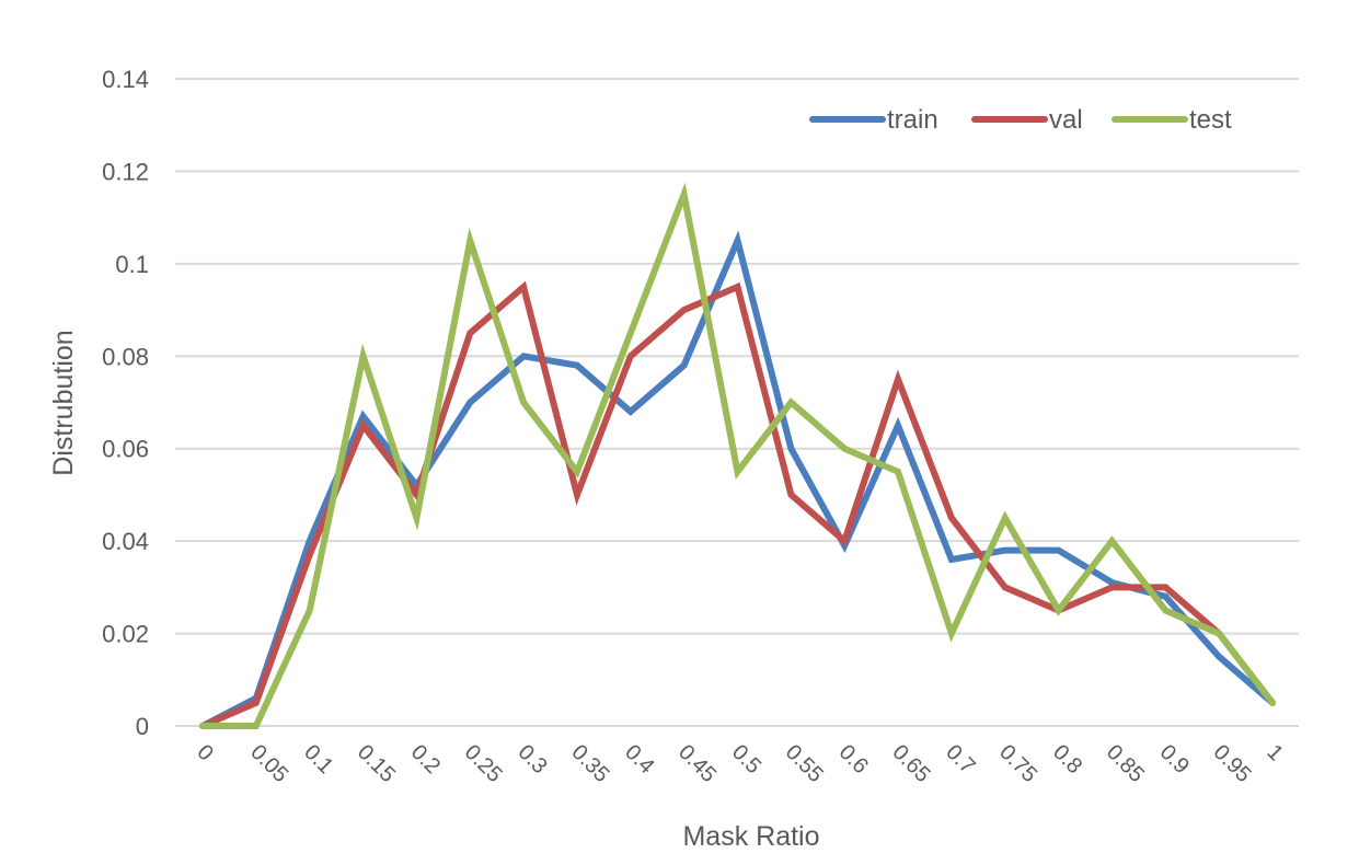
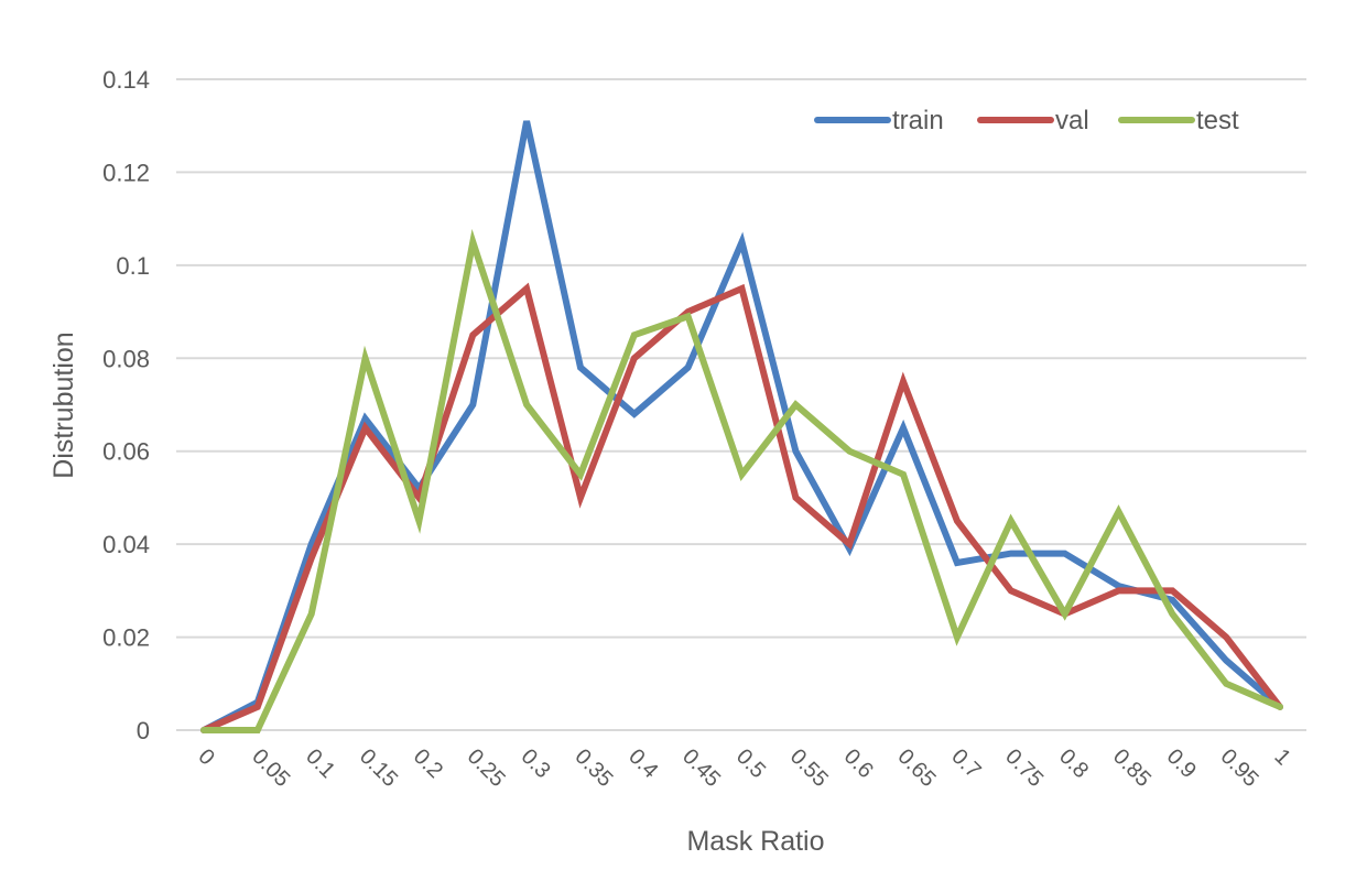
train/0.3: 0.080 -> 0.131
test/0.45: 0.115 -> 0.089
test/0.85: 0.040 -> 0.047
test/0.95: 0.020 -> 0.010
